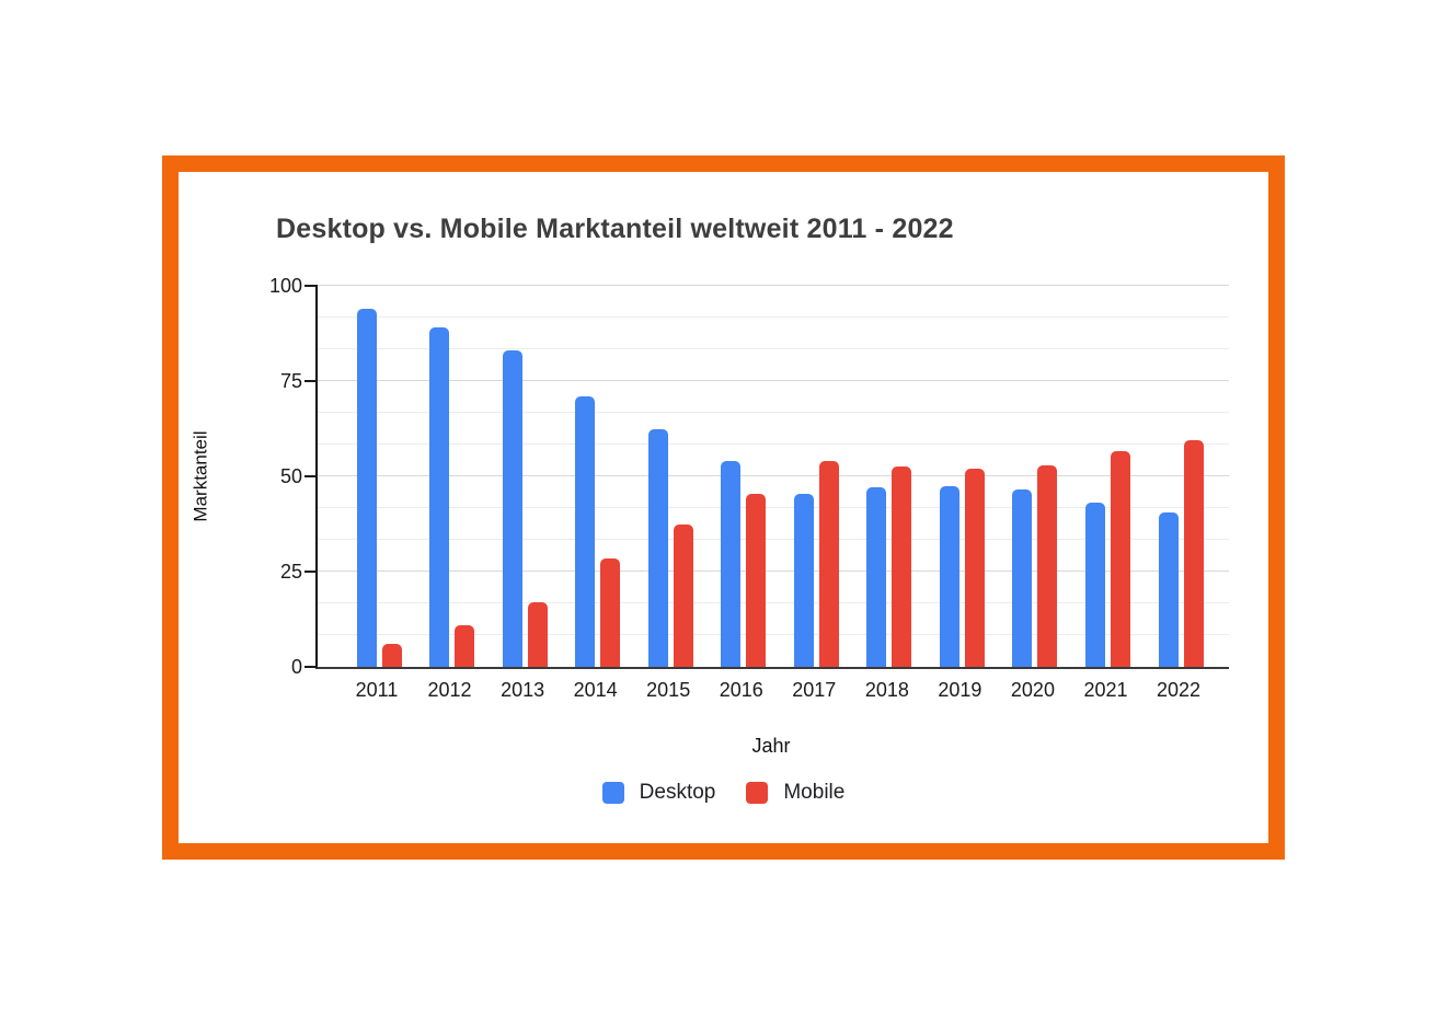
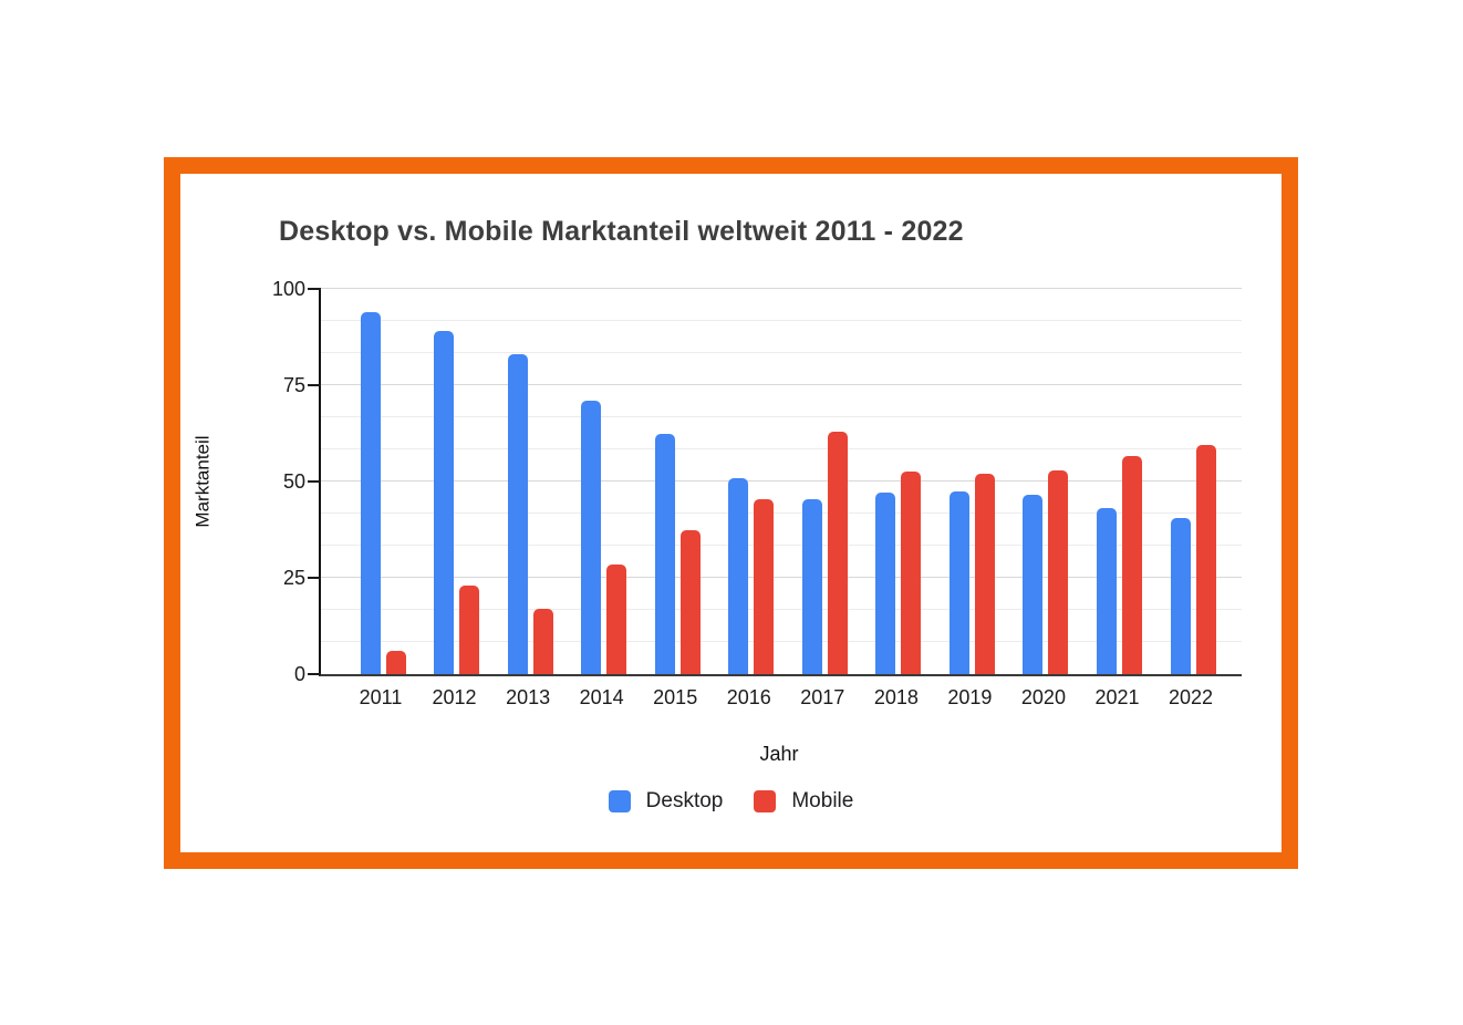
Mobile/2012: 11 -> 23
Desktop/2016: 54 -> 51
Mobile/2017: 54 -> 63
